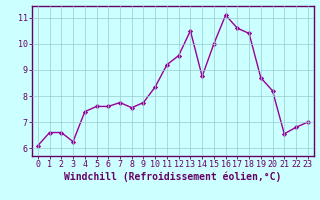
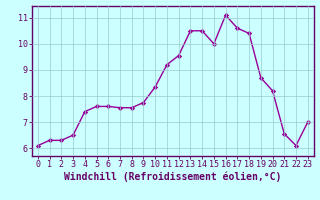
1: 6.60 -> 6.30
2: 6.60 -> 6.30
3: 6.25 -> 6.50
7: 7.75 -> 7.55
14: 8.75 -> 10.50
22: 6.80 -> 6.10
